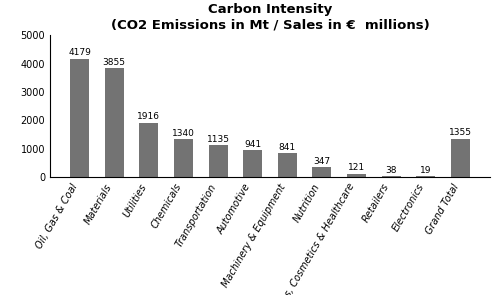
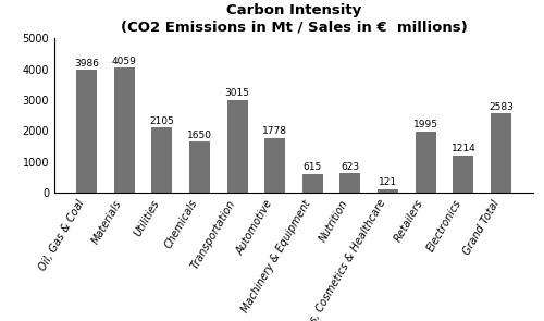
Oil, Gas & Coal: 4179 -> 3986
Materials: 3855 -> 4059
Utilities: 1916 -> 2105
Chemicals: 1340 -> 1650
Transportation: 1135 -> 3015
Automotive: 941 -> 1778
Machinery & Equipment: 841 -> 615
Nutrition: 347 -> 623
Retailers: 38 -> 1995
Electronics: 19 -> 1214
Grand Total: 1355 -> 2583
